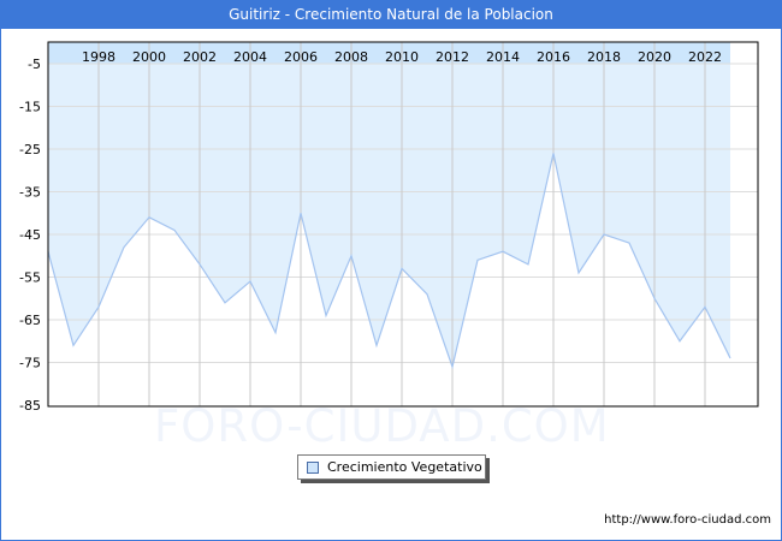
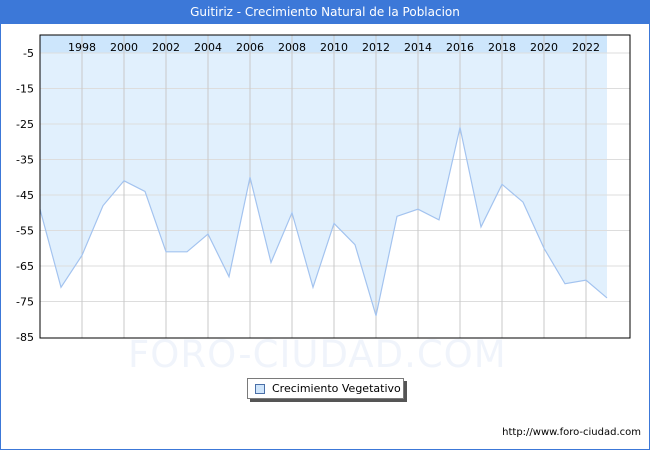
2002: -52 -> -61
2012: -76 -> -79
2018: -45 -> -42
2022: -62 -> -69
